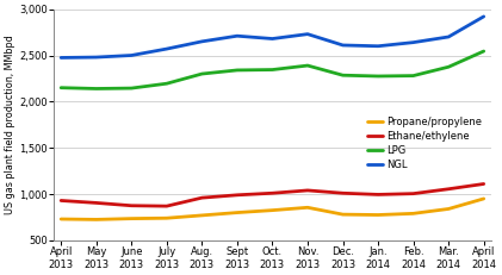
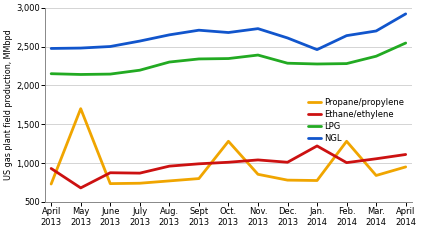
Propane/propylene/May 2013: 720 -> 1,700
Ethane/ethylene/May 2013: 900 -> 680
Propane/propylene/Oct. 2013: 820 -> 1,280
Ethane/ethylene/Jan. 2014: 1,000 -> 1,220
NGL/Jan. 2014: 2,600 -> 2,460
Propane/propylene/Feb. 2014: 790 -> 1,280
